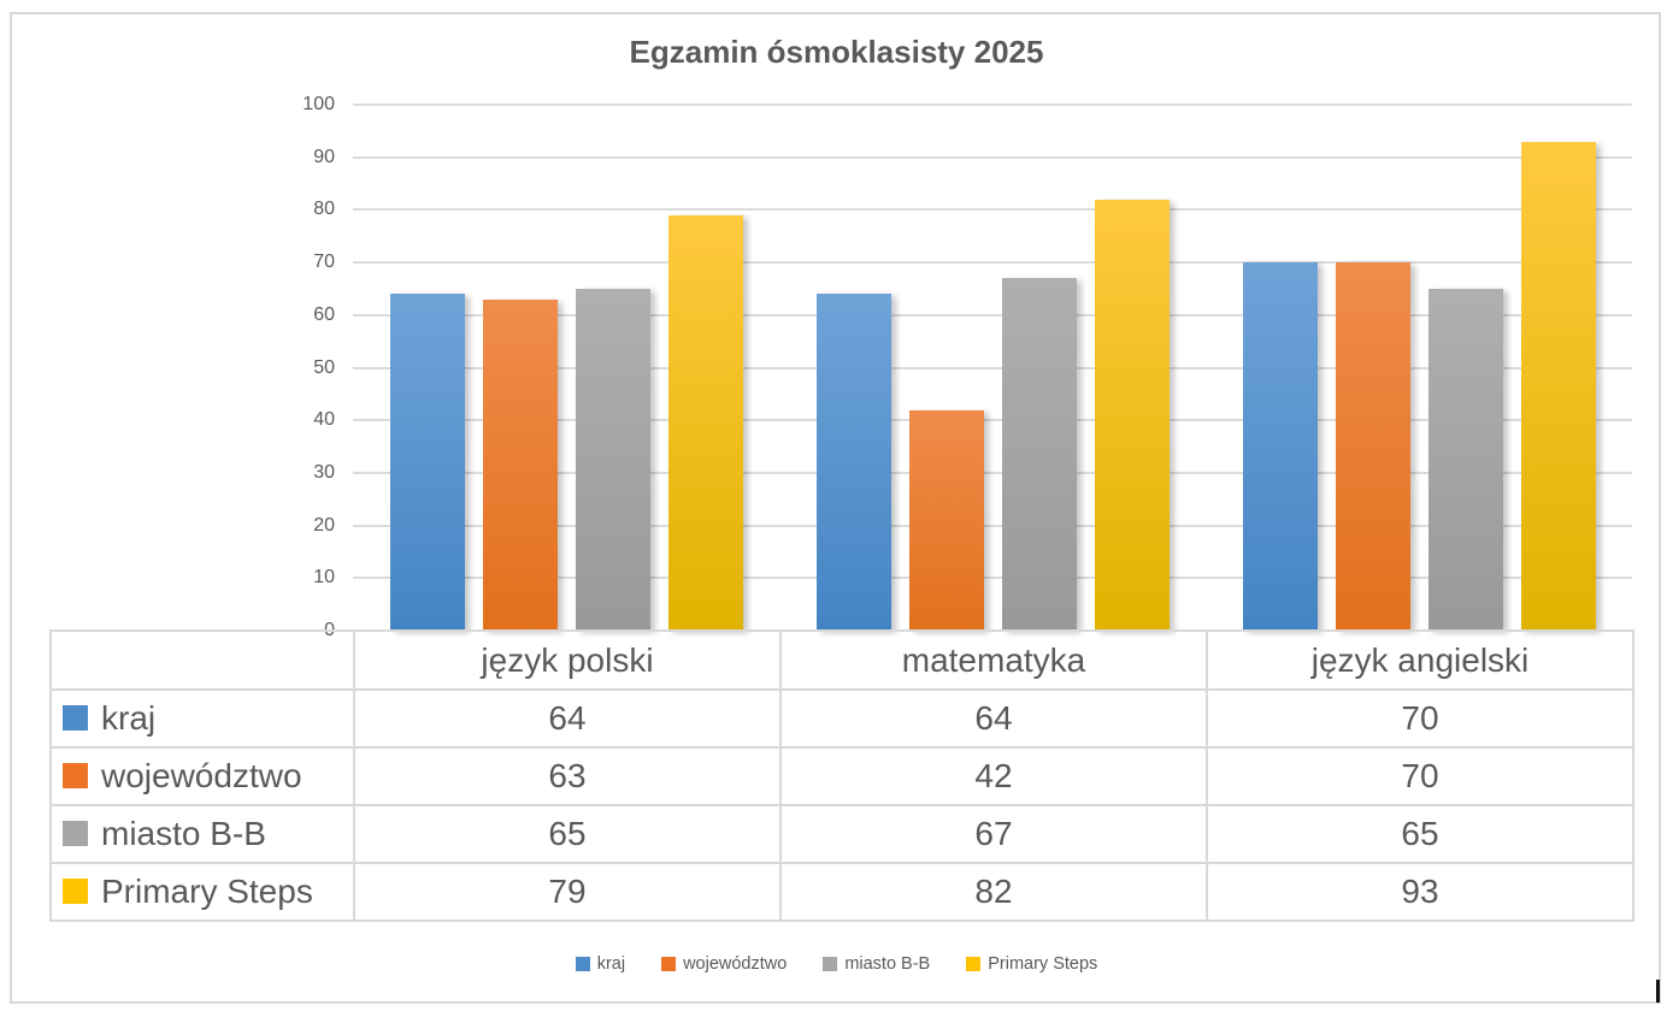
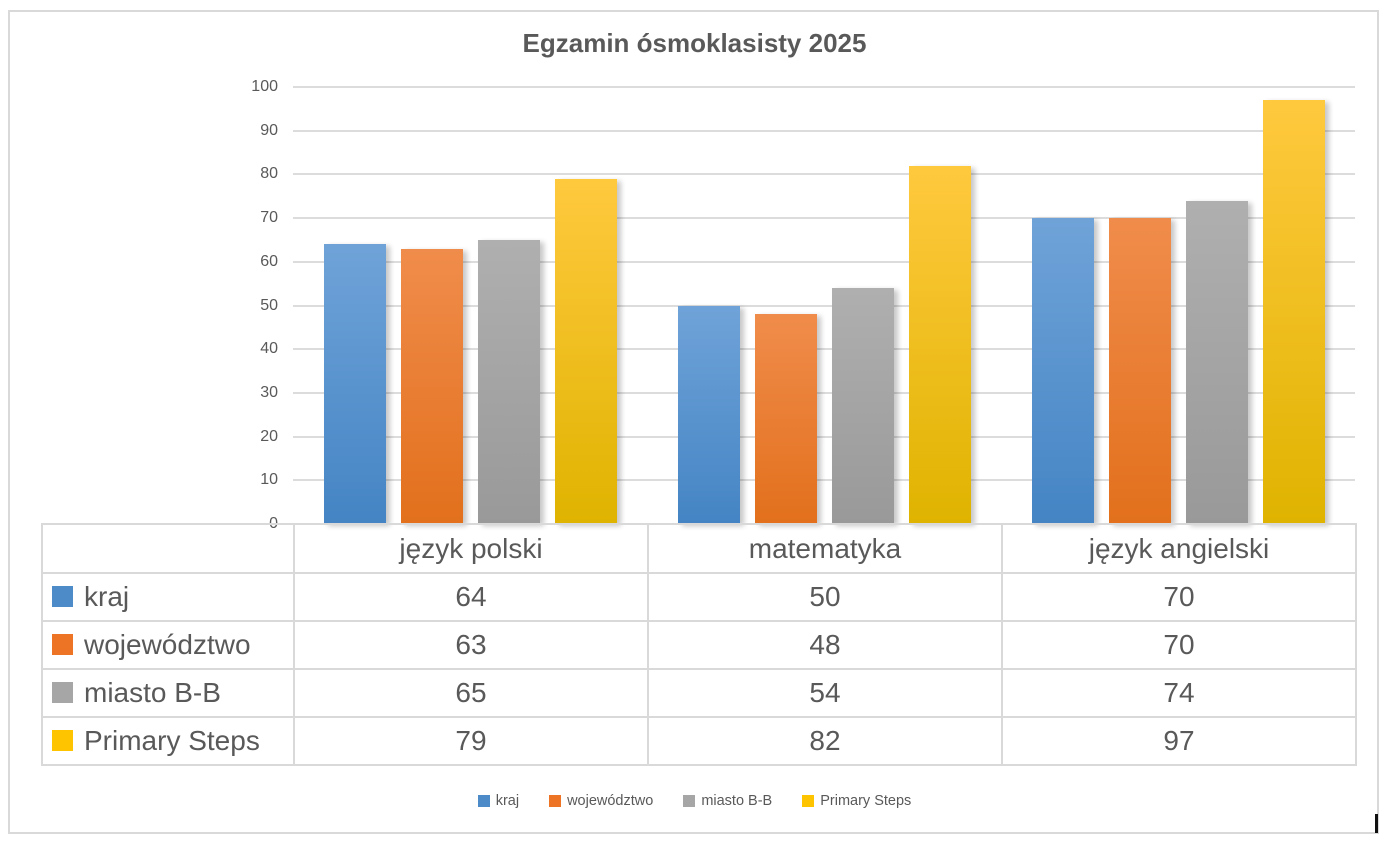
kraj/matematyka: 64 -> 50
województwo/matematyka: 42 -> 48
miasto B-B/matematyka: 67 -> 54
miasto B-B/język angielski: 65 -> 74
Primary Steps/język angielski: 93 -> 97
